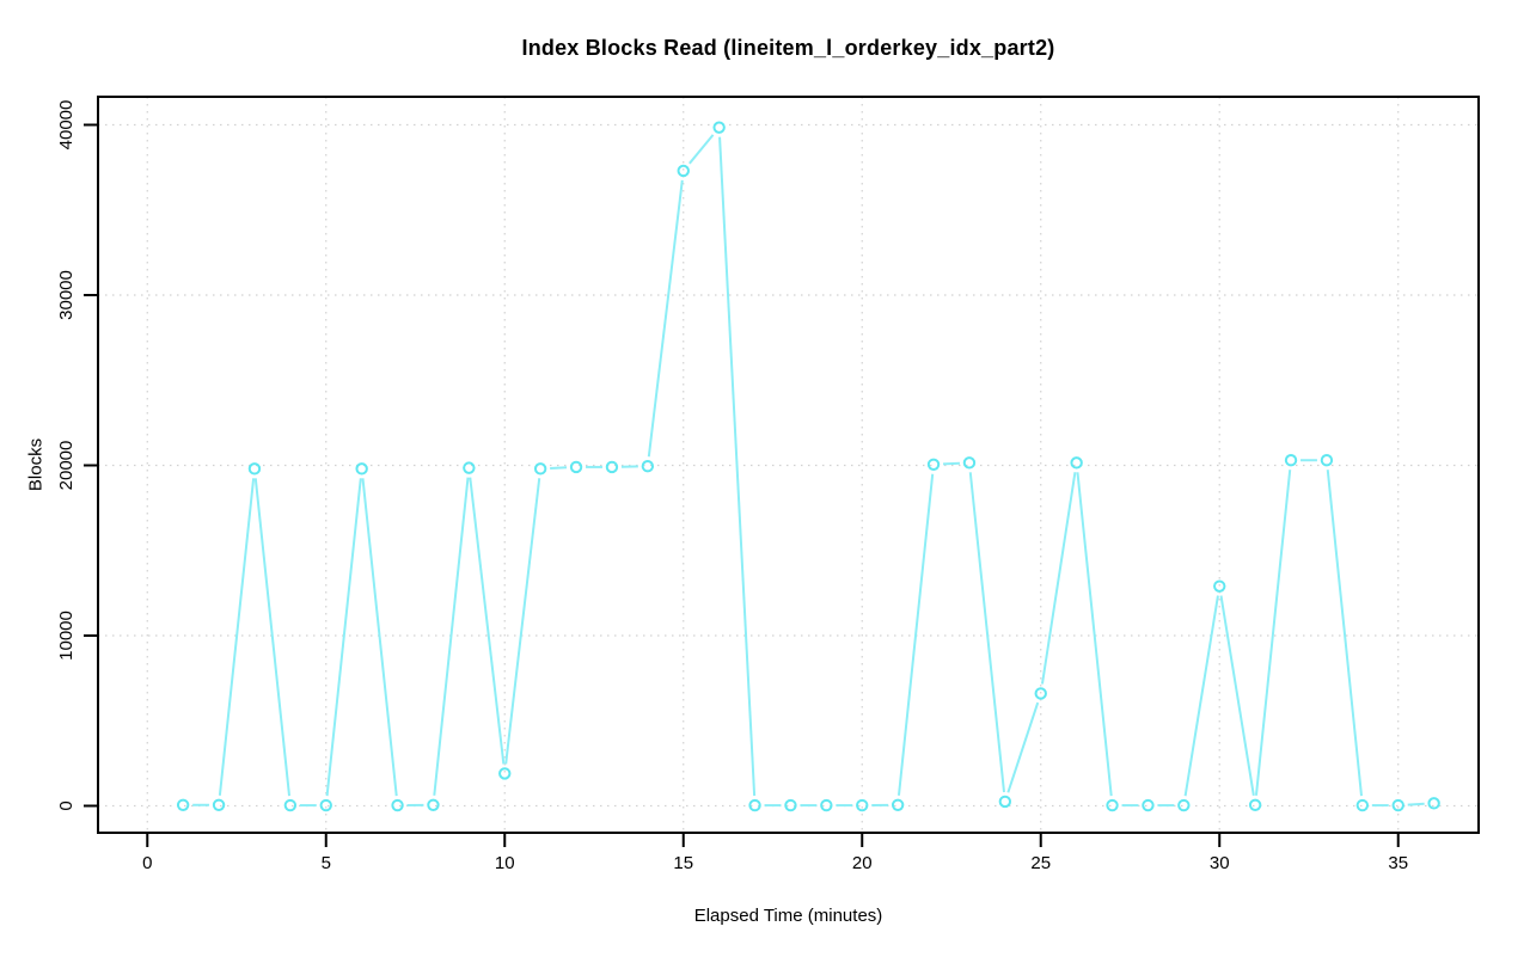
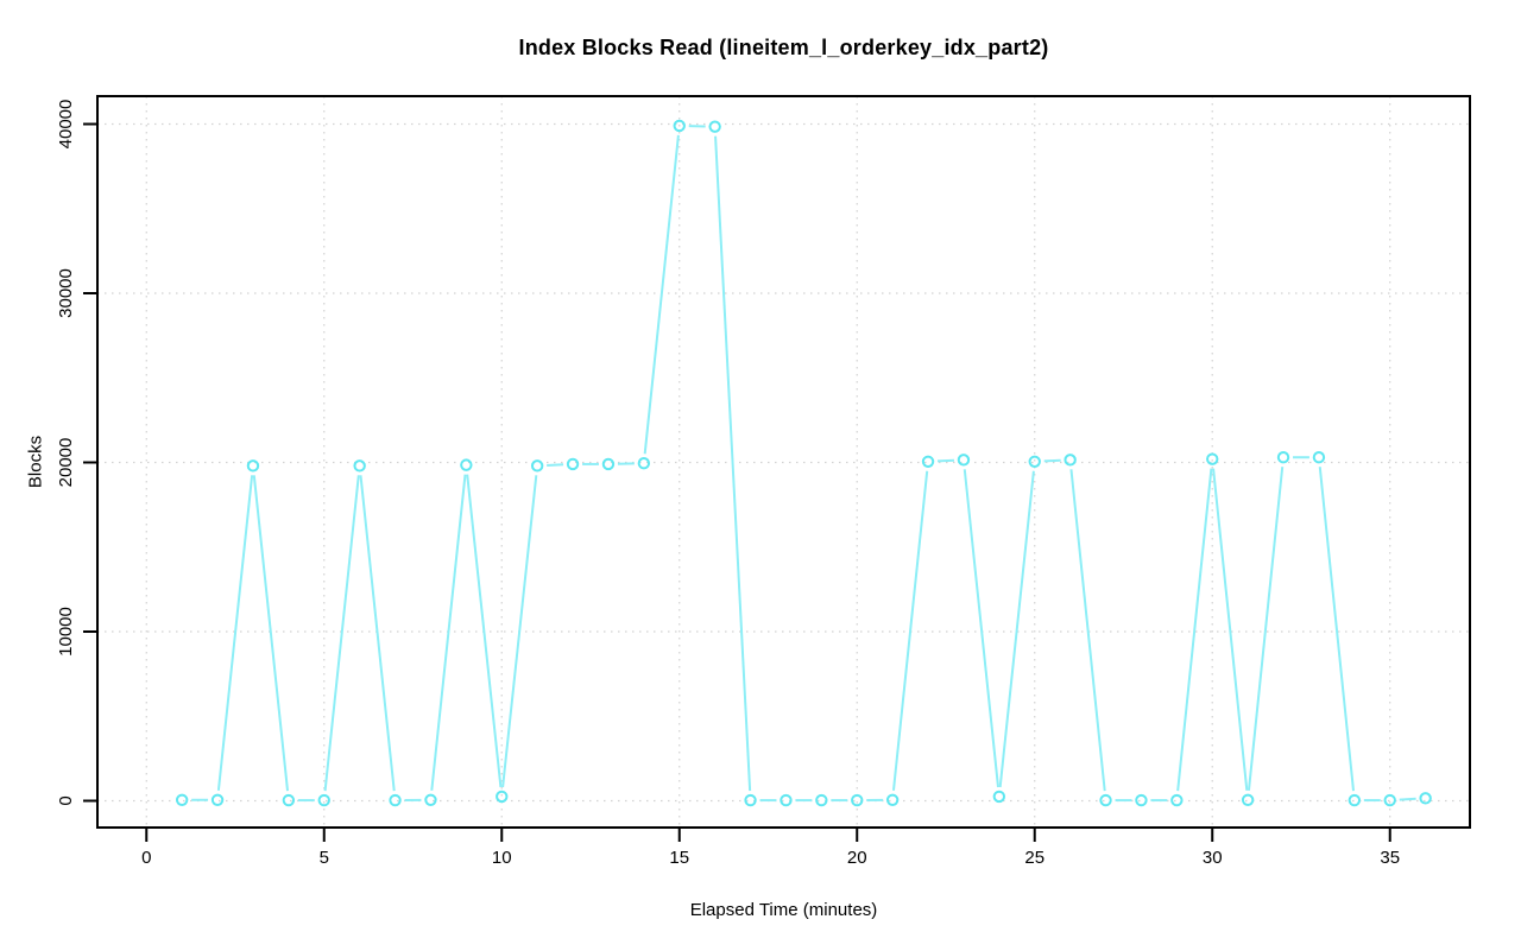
10: 1900 -> 200
15: 37300 -> 39900
25: 6600 -> 20000
30: 12900 -> 20200
